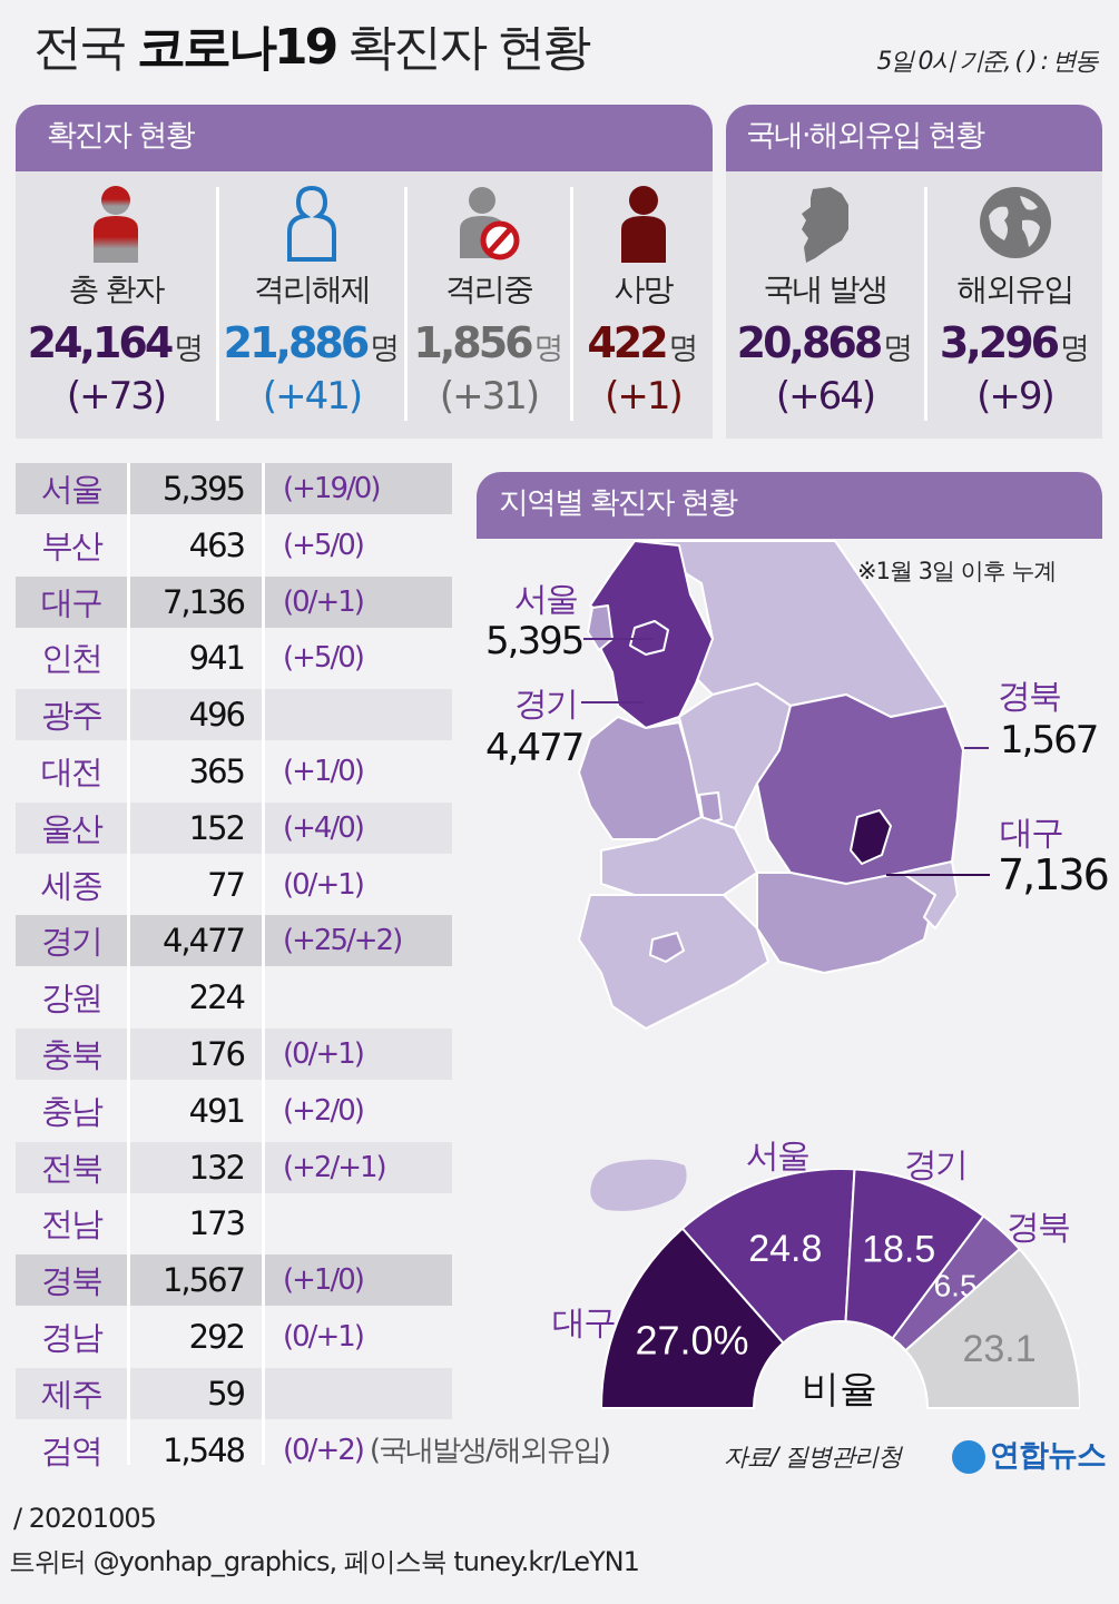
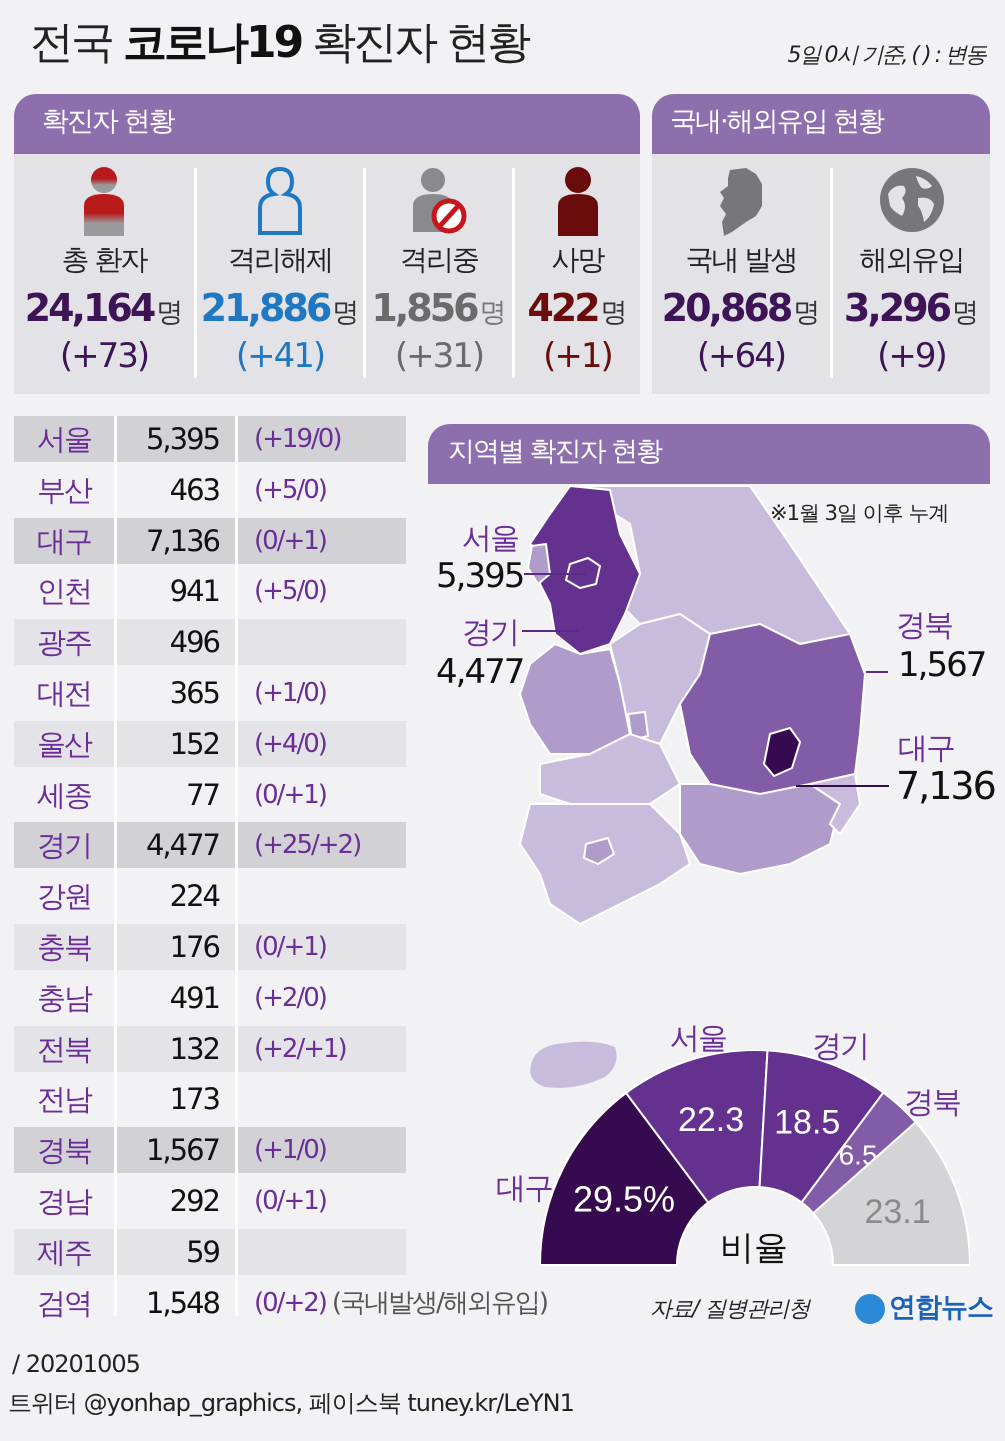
대구: 27.0% -> 29.5%
서울: 24.8 -> 22.3
